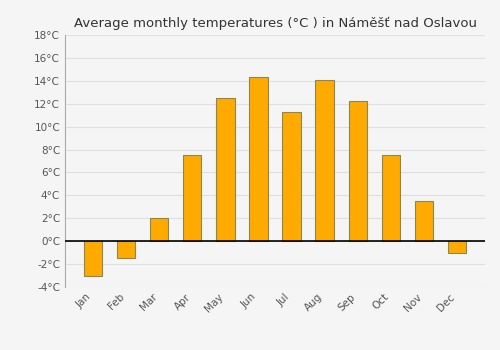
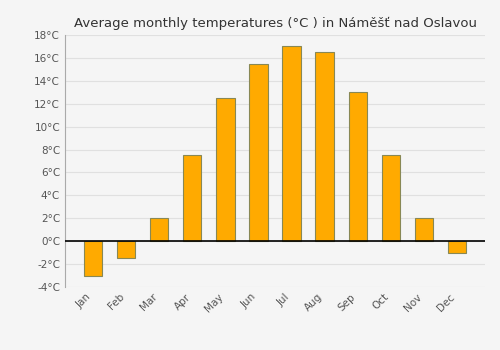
Jun: 14.3°C -> 15.5°C
Jul: 11.3°C -> 17.0°C
Aug: 14.1°C -> 16.5°C
Sep: 12.2°C -> 13.0°C
Nov: 3.5°C -> 2.0°C
